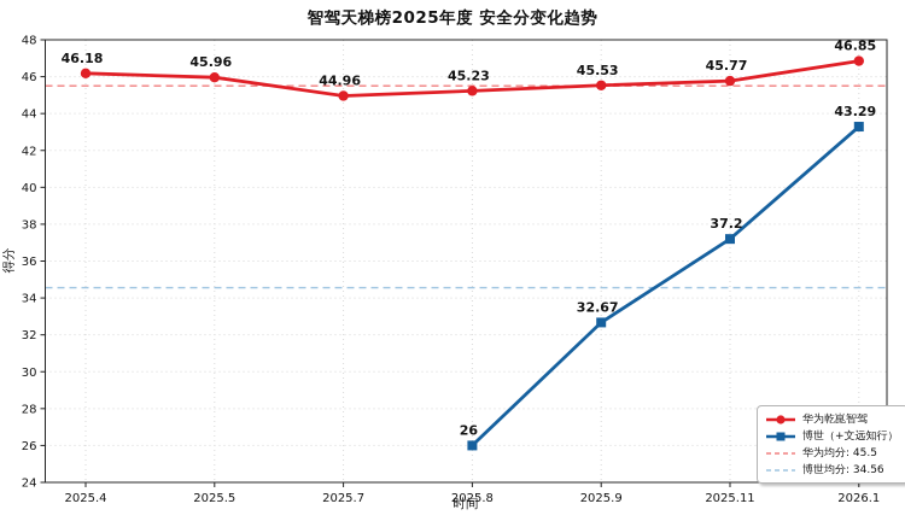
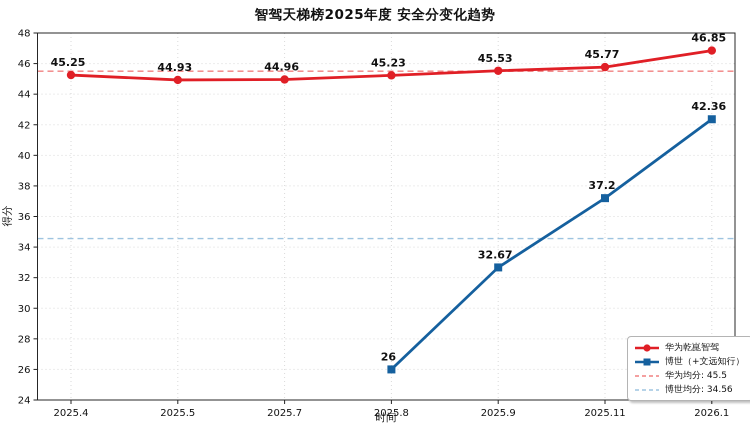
华为乾崑智驾/2025.4: 46.18 -> 45.25
华为乾崑智驾/2025.5: 45.96 -> 44.93
博世（+文远知行）/2026.1: 43.29 -> 42.36
